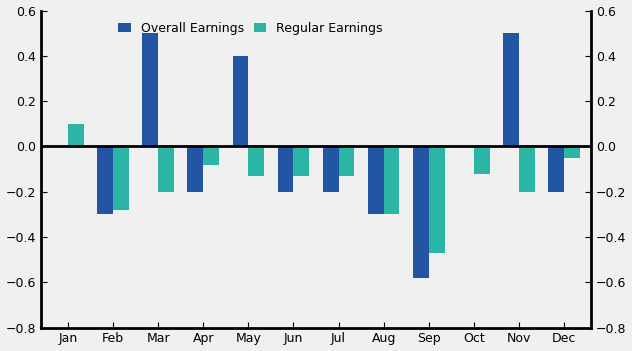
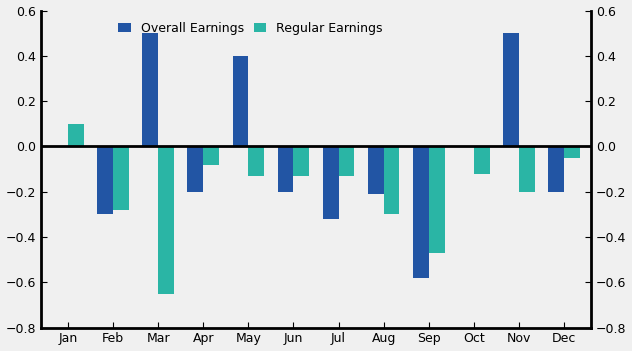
Regular Earnings/Mar: -0.20 -> -0.65
Overall Earnings/Jul: -0.20 -> -0.32
Overall Earnings/Aug: -0.30 -> -0.21
